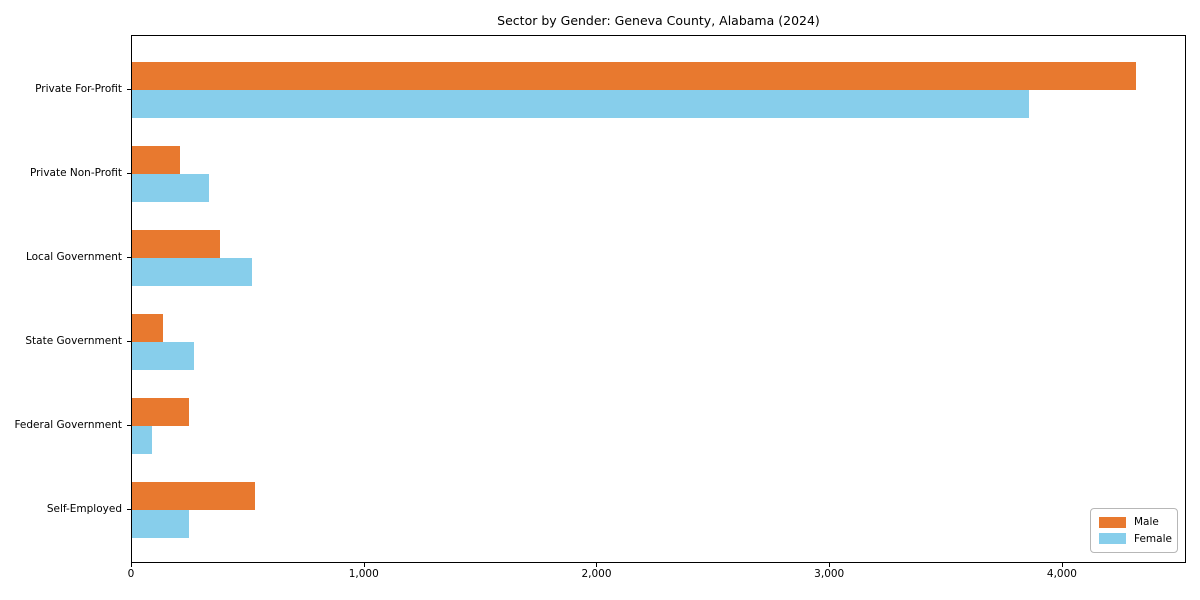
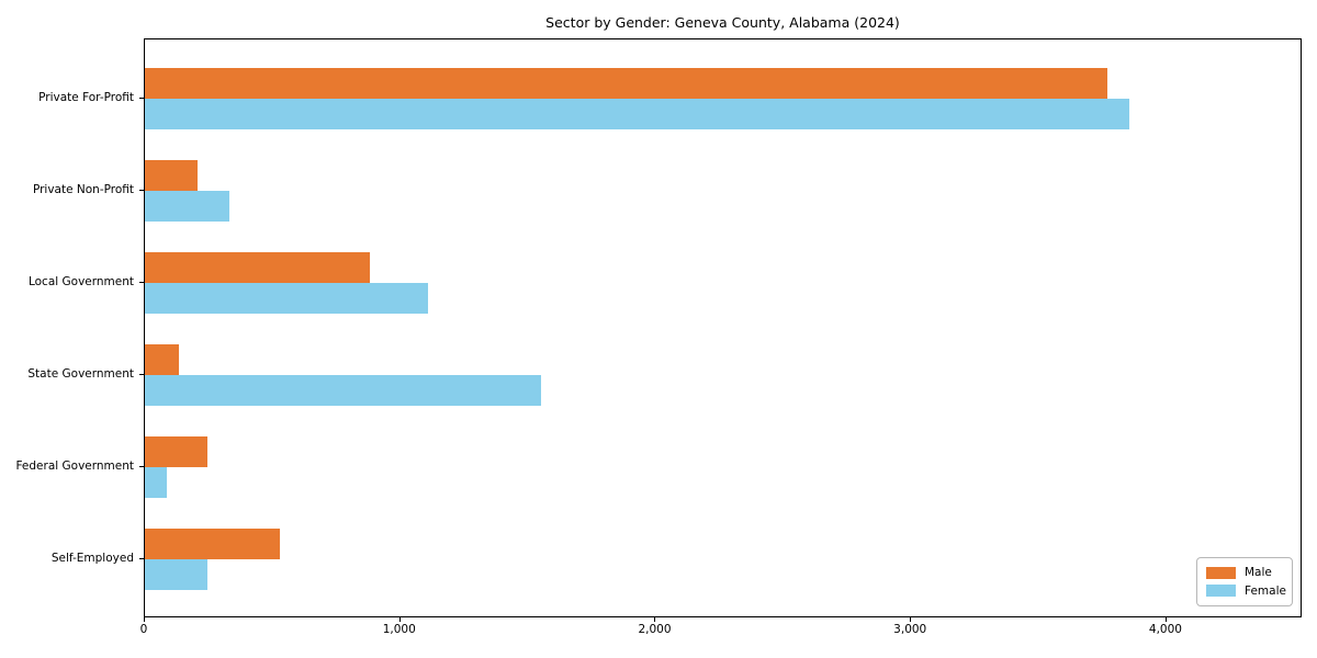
Male/Private For-Profit: 4320 -> 3770
Male/Local Government: 380 -> 880
Female/Local Government: 520 -> 1110
Female/State Government: 260 -> 1550
